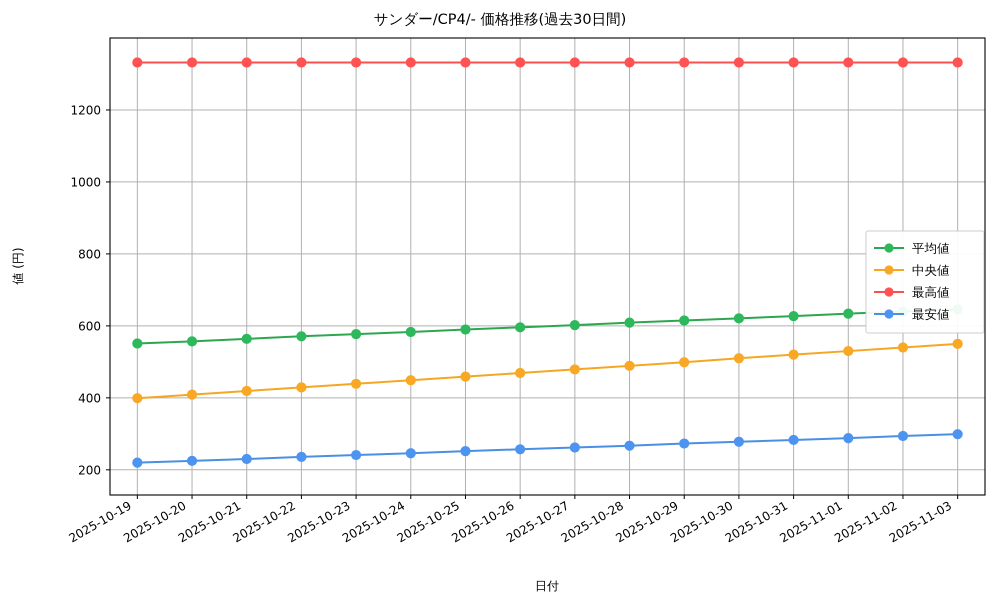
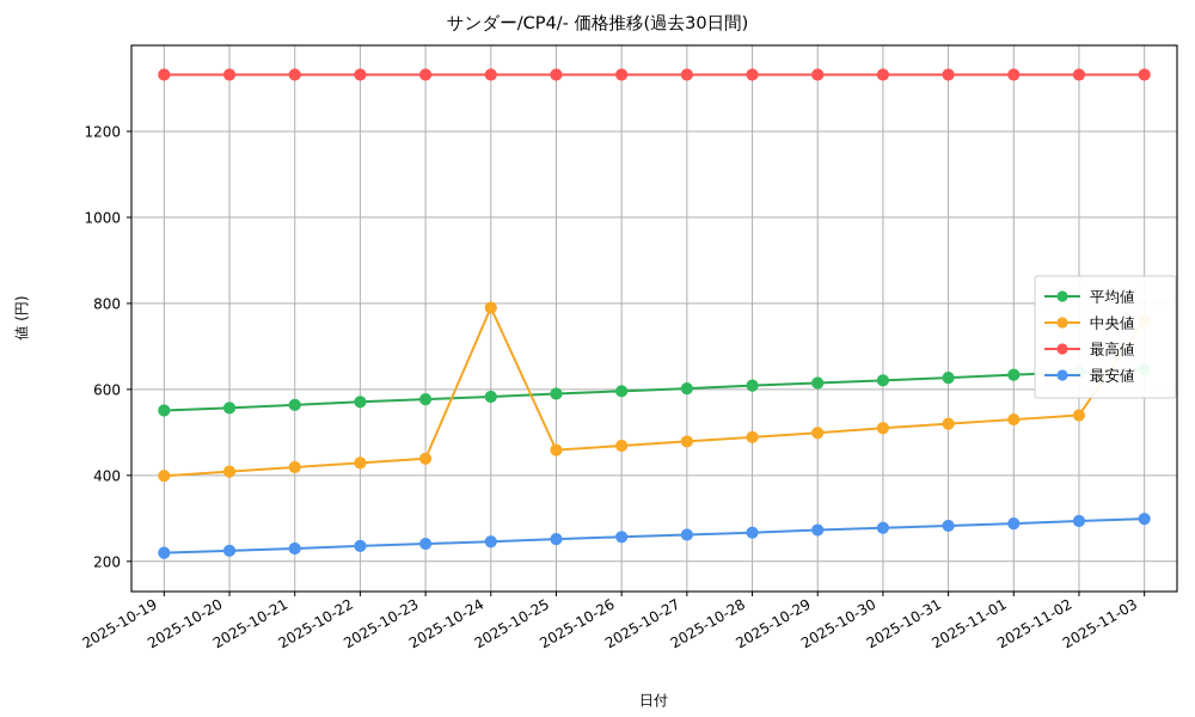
中央値/2025-10-24: 450 -> 790
中央値/2025-11-03: 550 -> 760
